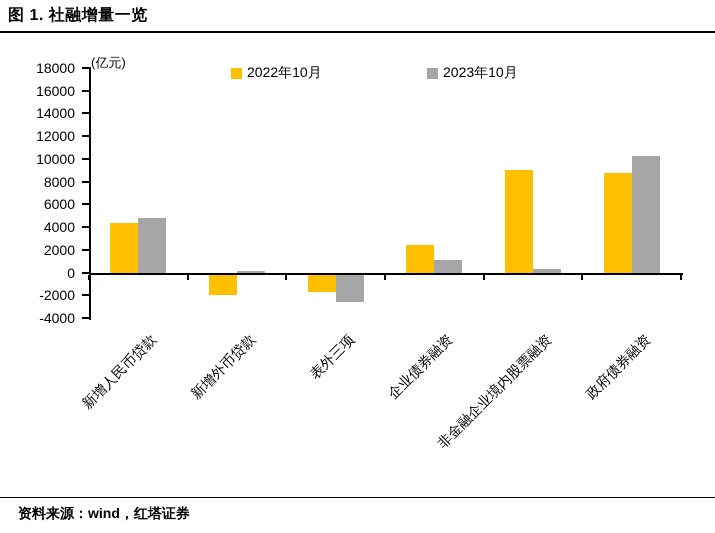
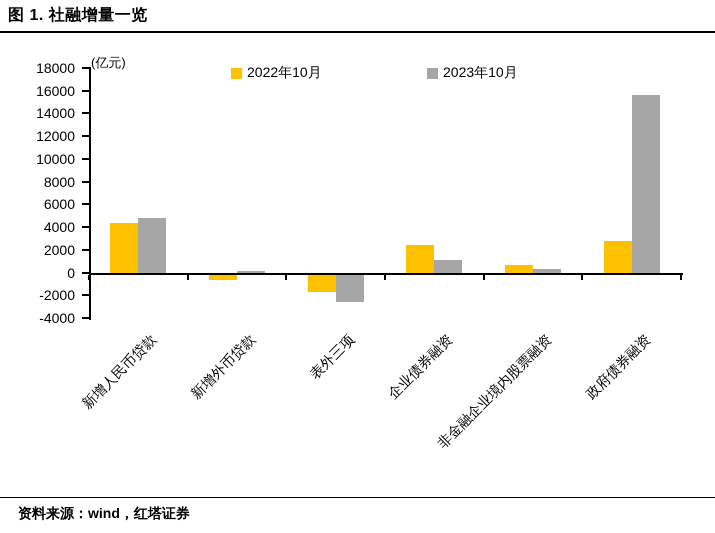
2022年10月/新增外币贷款: -2000 -> -700
2022年10月/非金融企业境内股票融资: 9000 -> 700
2022年10月/政府债券融资: 8800 -> 2800
2023年10月/政府债券融资: 10300 -> 15600
